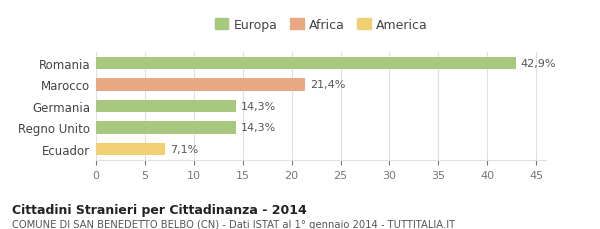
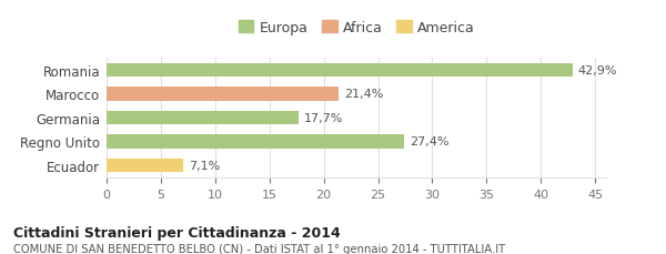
Germania: 14,3% -> 17,7%
Regno Unito: 14,3% -> 27,4%
